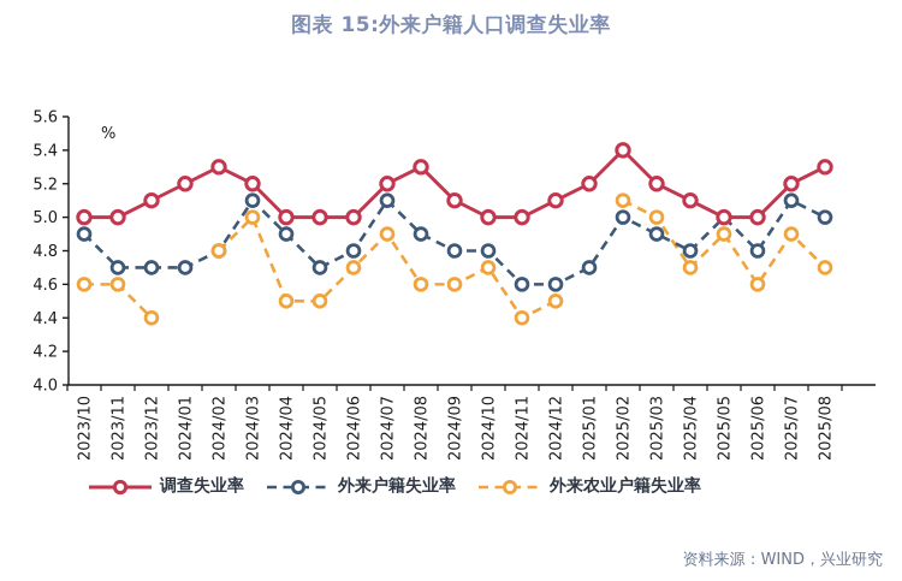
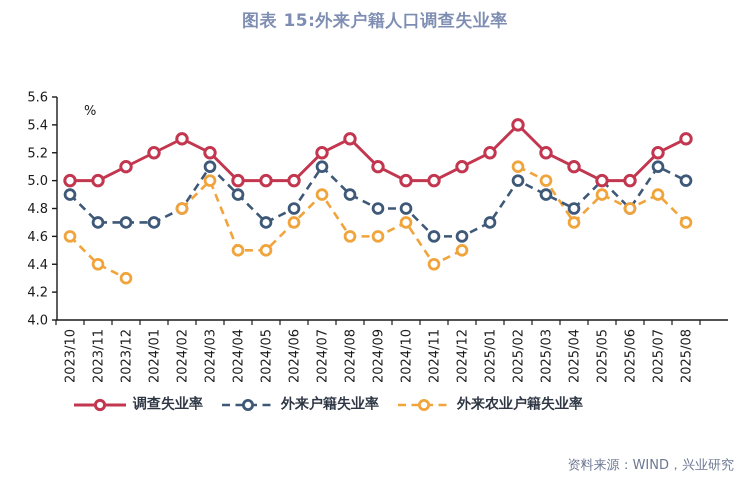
外来农业户籍失业率/2023/11: 4.6 -> 4.4
外来农业户籍失业率/2023/12: 4.4 -> 4.3
外来农业户籍失业率/2025/06: 4.6 -> 4.8
